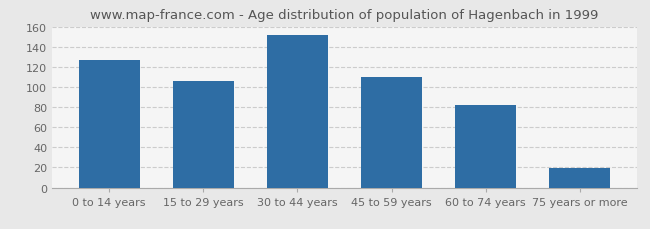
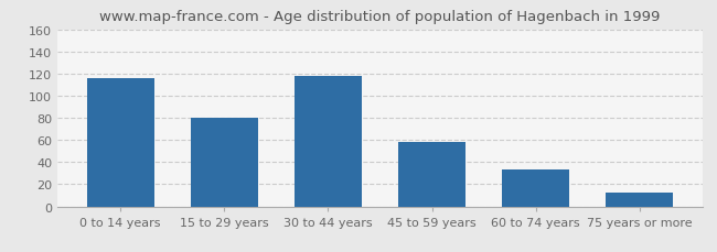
0 to 14 years: 127 -> 116
15 to 29 years: 106 -> 80
30 to 44 years: 152 -> 118
45 to 59 years: 110 -> 58
60 to 74 years: 82 -> 33
75 years or more: 19 -> 13
